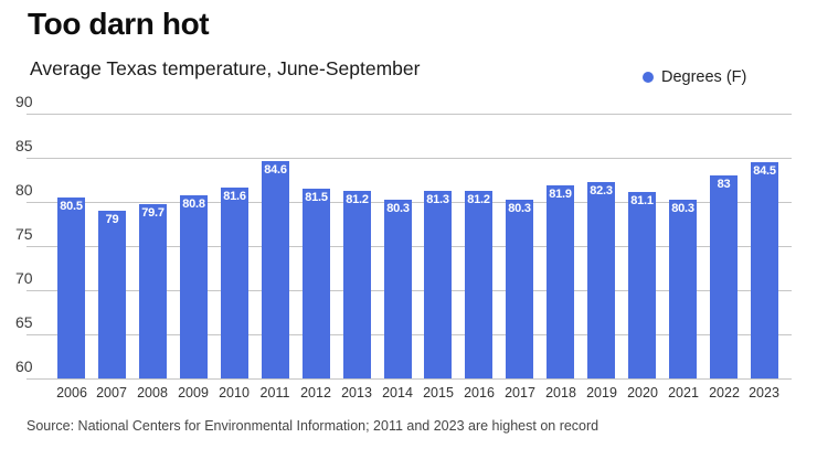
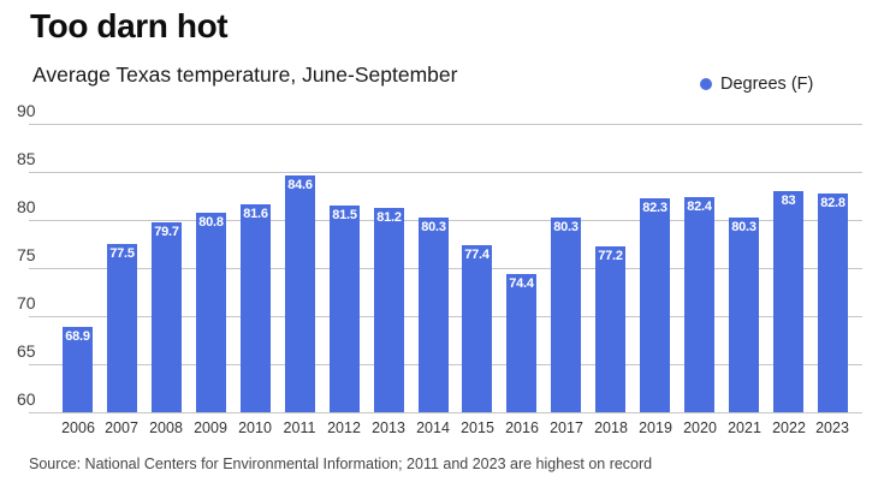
2006: 80.5 -> 68.9
2007: 79 -> 77.5
2015: 81.3 -> 77.4
2016: 81.2 -> 74.4
2018: 81.9 -> 77.2
2020: 81.1 -> 82.4
2023: 84.5 -> 82.8
